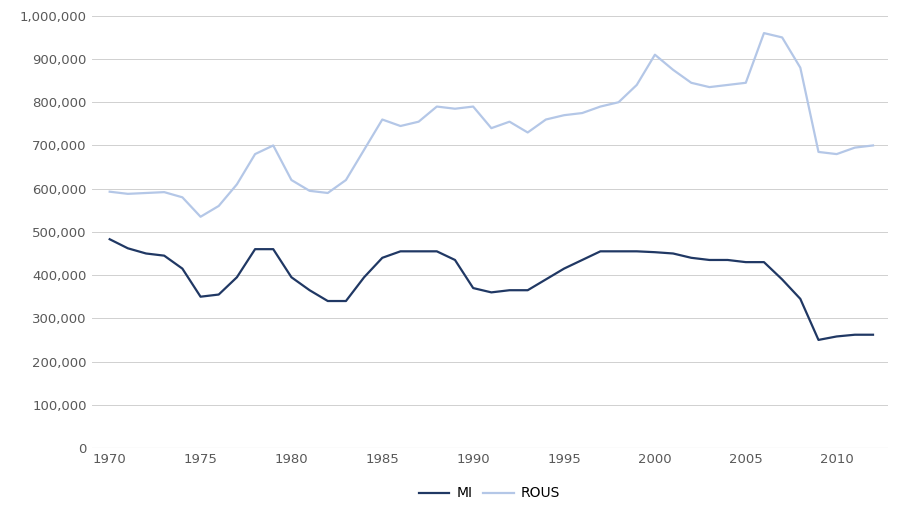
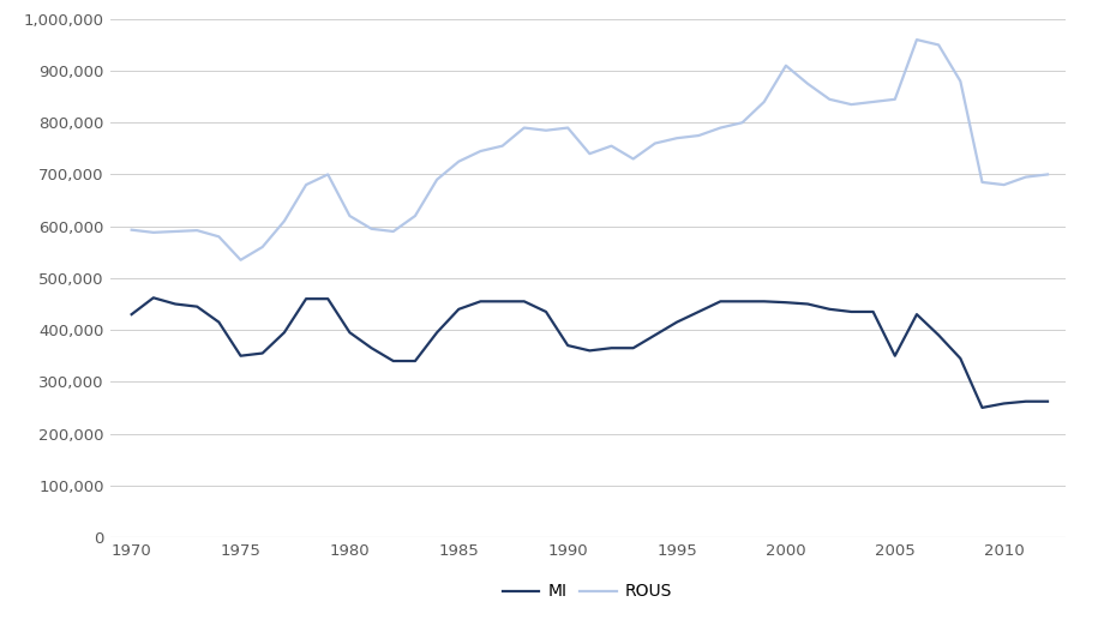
MI/1970: 483,000 -> 430,000
ROUS/1985: 760,000 -> 725,000
MI/2005: 430,000 -> 350,000
